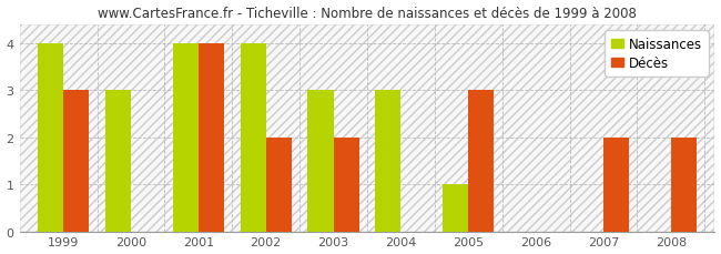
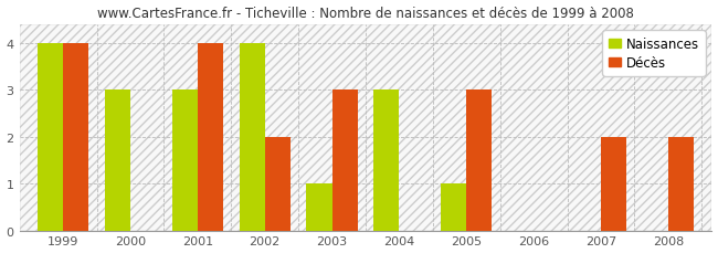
Décès/1999: 3 -> 4
Naissances/2001: 4 -> 3
Naissances/2003: 3 -> 1
Décès/2003: 2 -> 3
